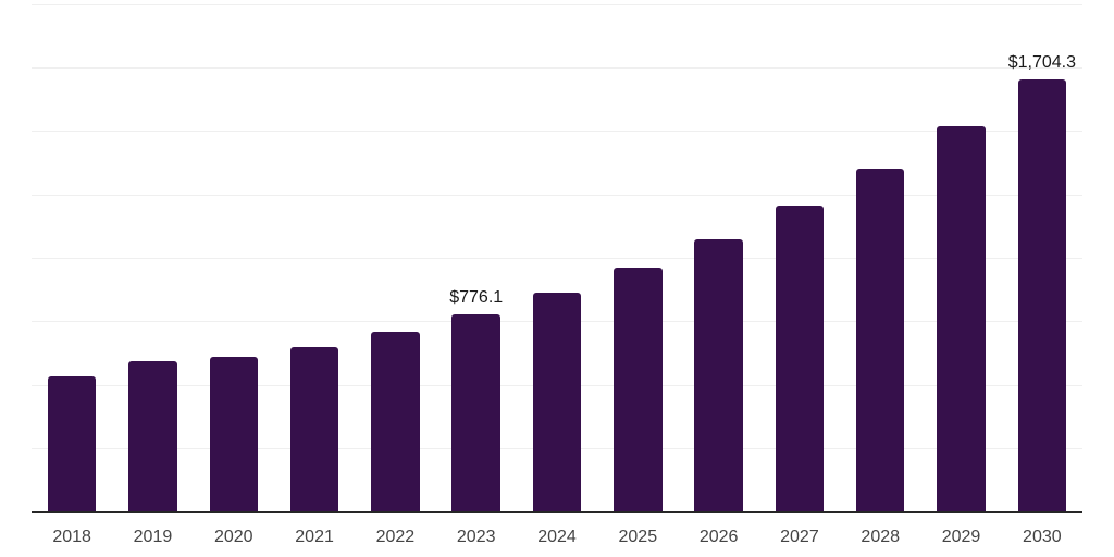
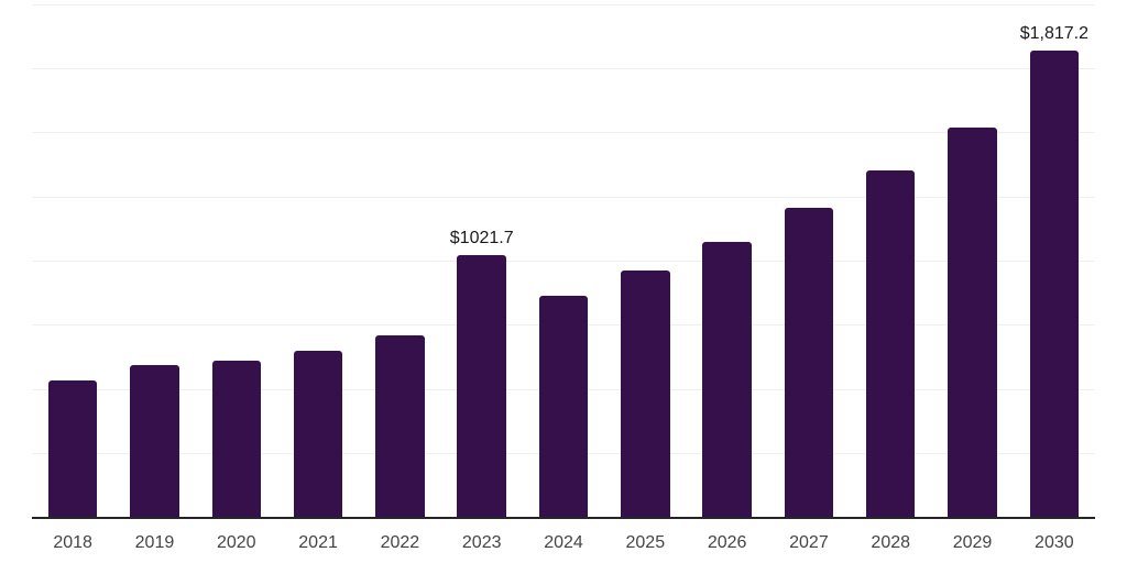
2023: $776.1 -> $1021.7
2030: $1,704.3 -> $1,817.2
